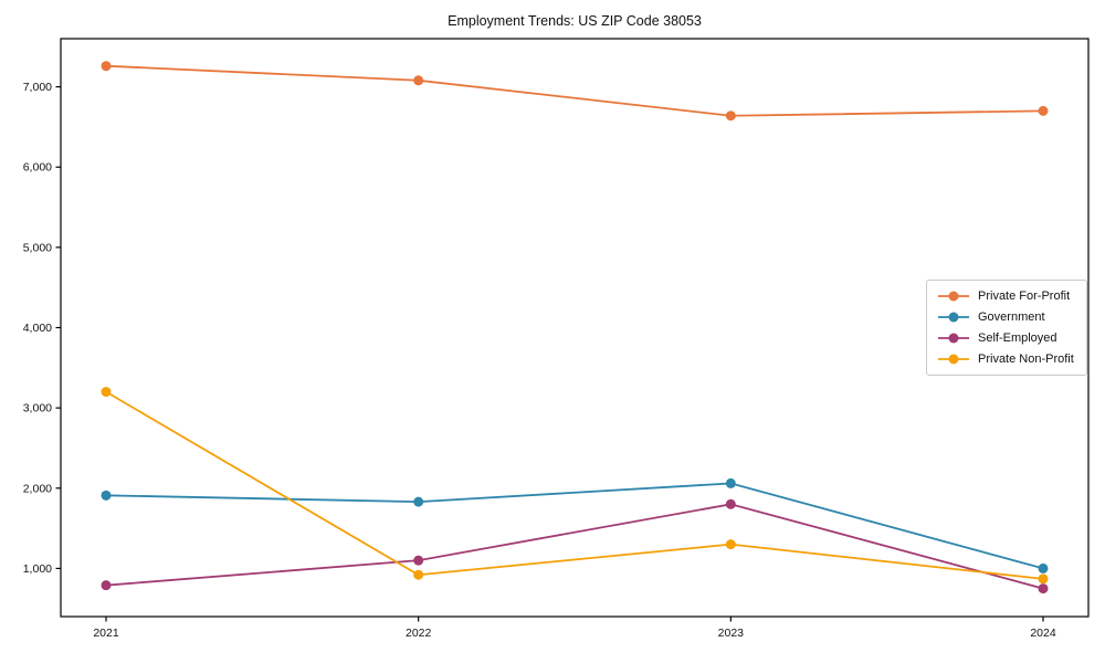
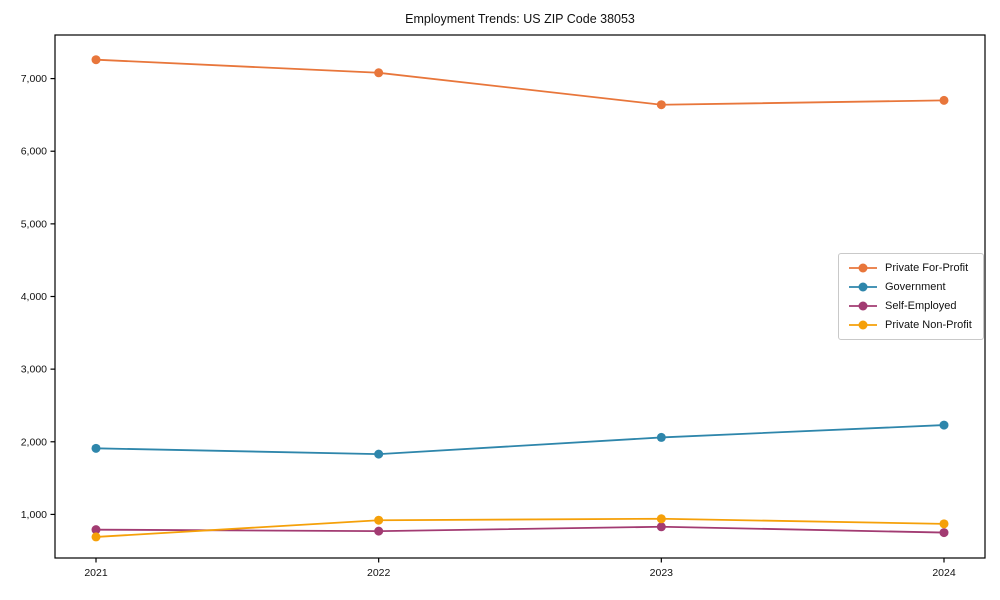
Private Non-Profit/2021: 3200 -> 700
Self-Employed/2022: 1100 -> 800
Self-Employed/2023: 1800 -> 800
Private Non-Profit/2023: 1300 -> 900
Government/2024: 1000 -> 2200
